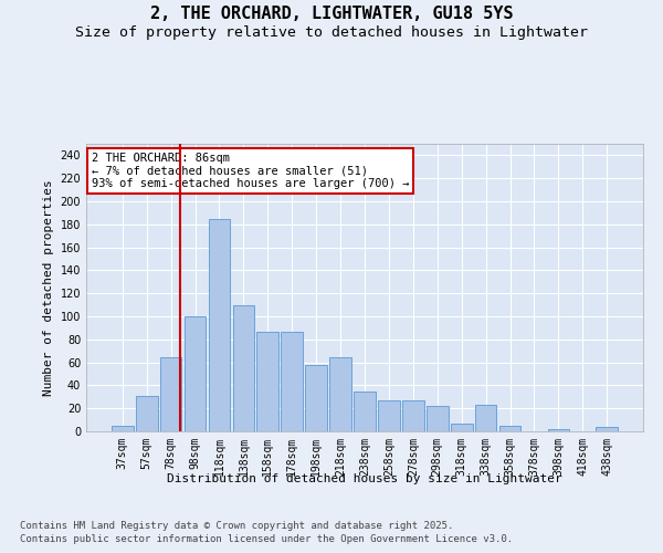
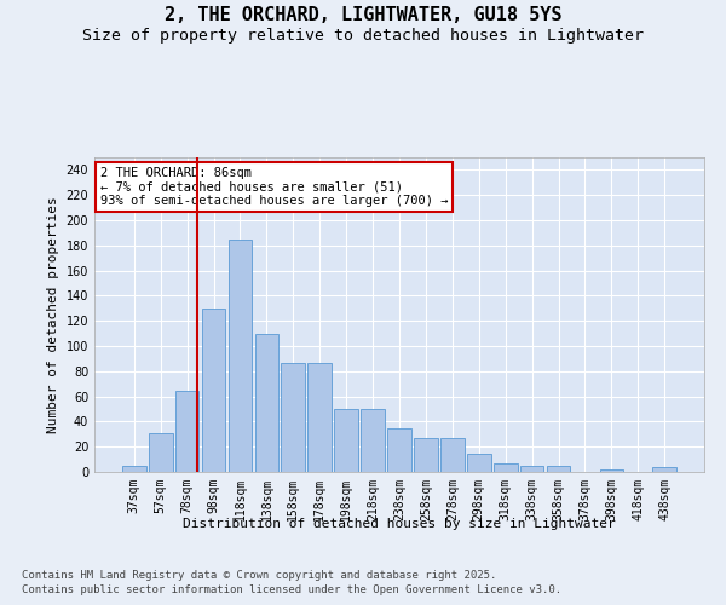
98sqm: 100 -> 130
198sqm: 58 -> 50
218sqm: 64 -> 50
298sqm: 22 -> 14
338sqm: 23 -> 5
